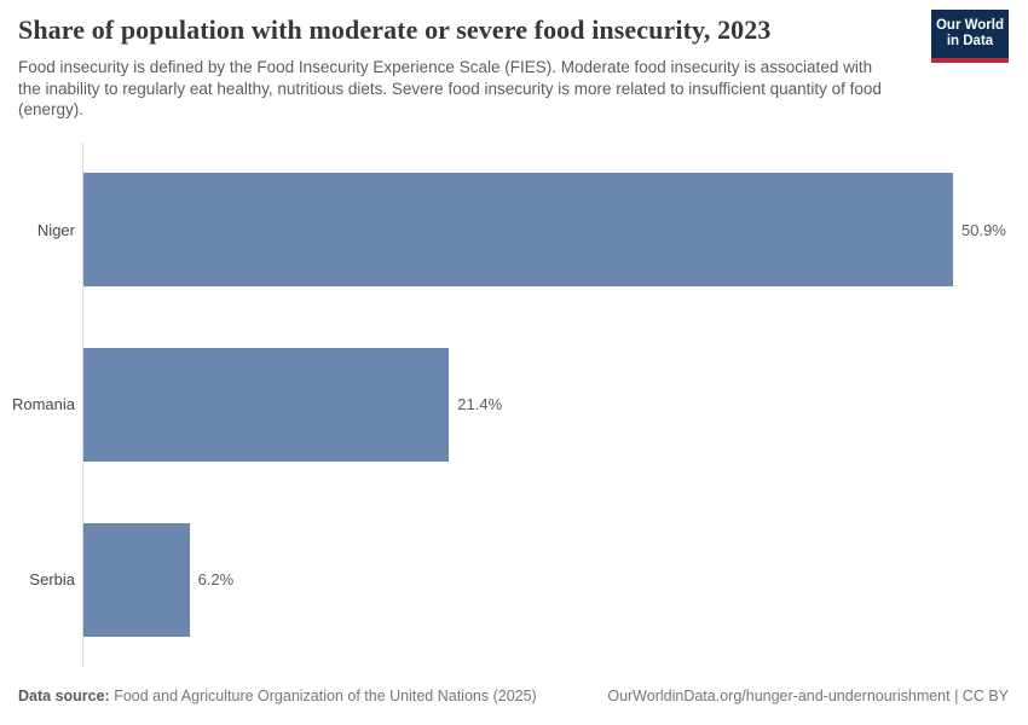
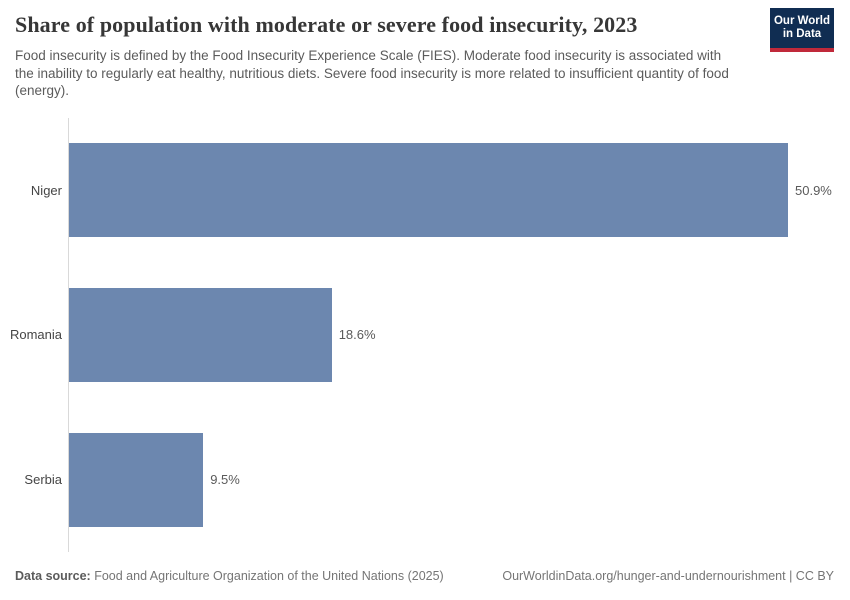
Romania: 21.4% -> 18.6%
Serbia: 6.2% -> 9.5%
